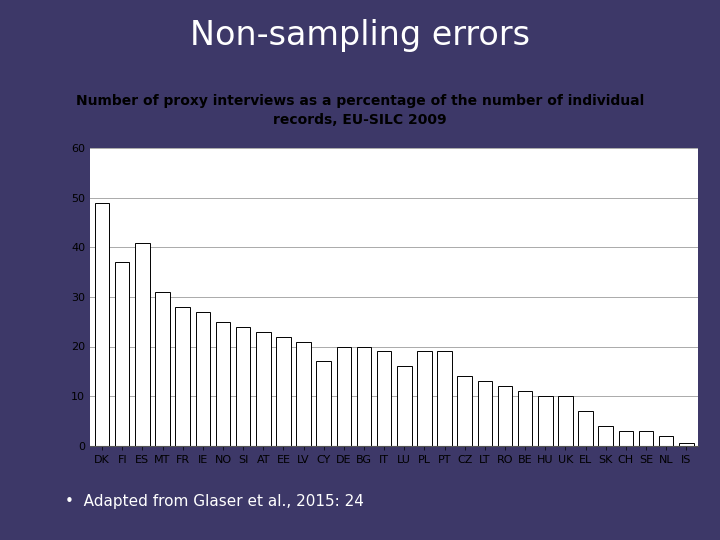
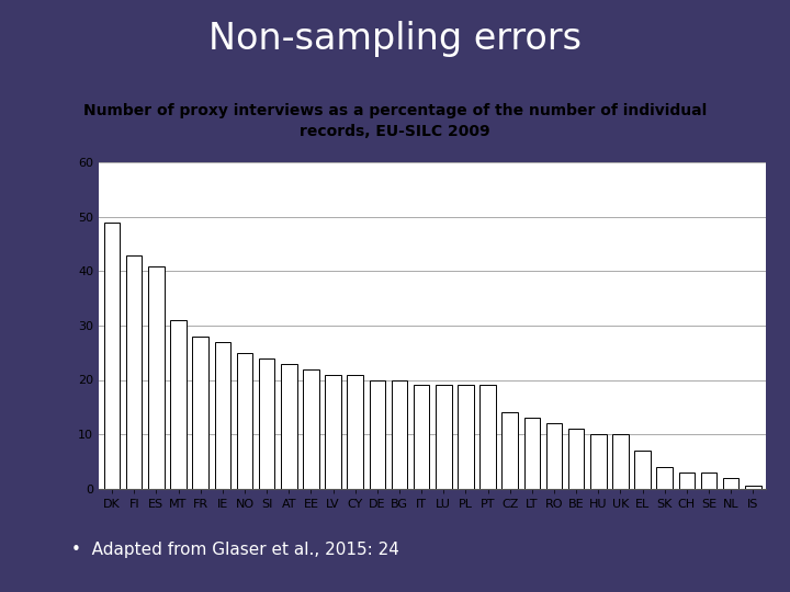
FI: 37.0 -> 43.0
CY: 17.0 -> 21.0
LU: 16.0 -> 19.0
